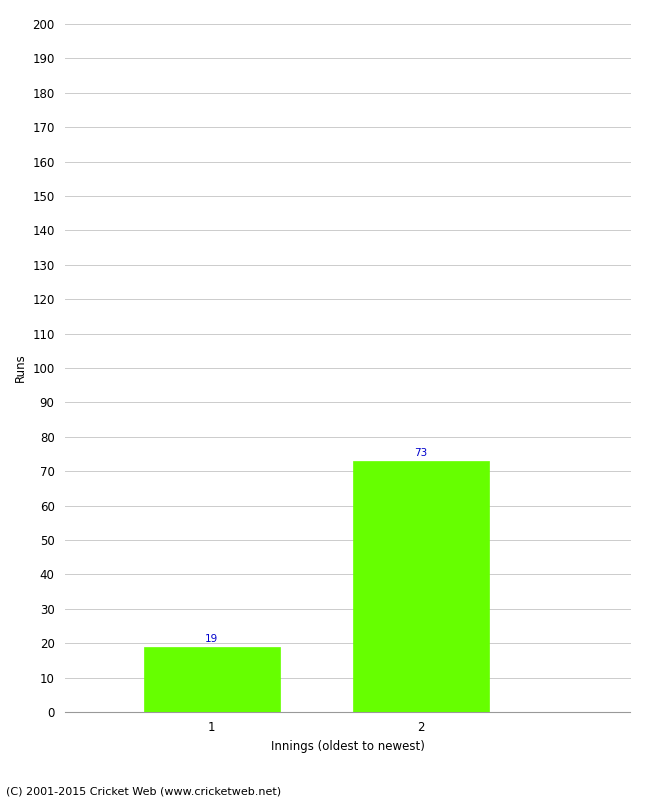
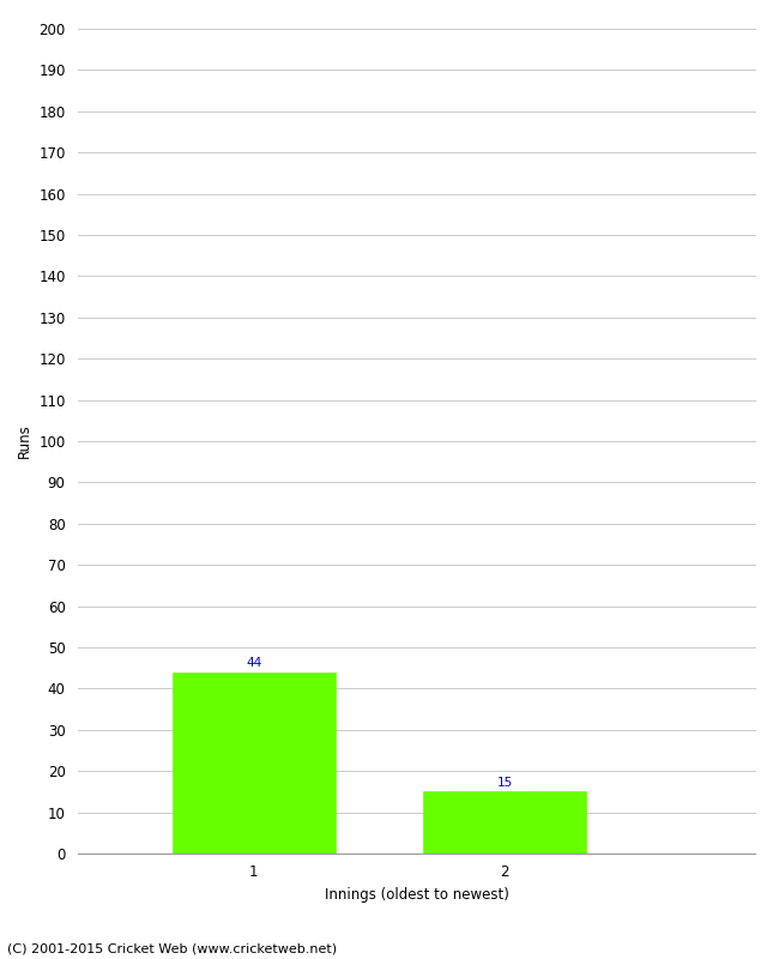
1: 19 -> 44
2: 73 -> 15
